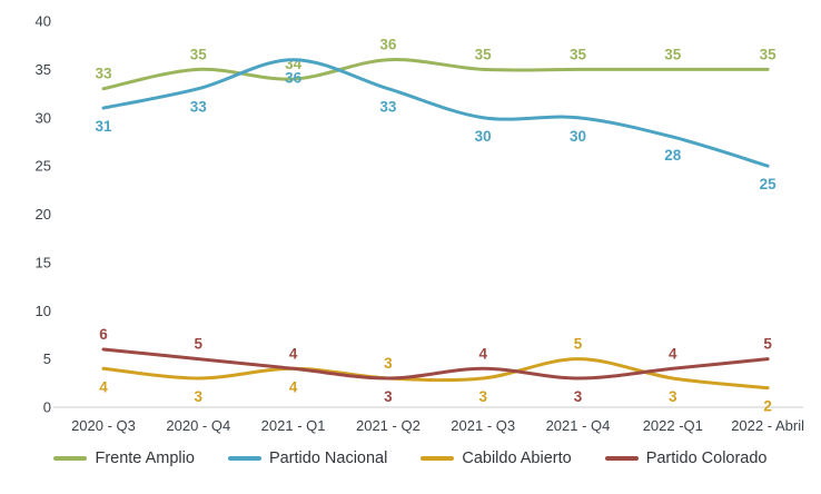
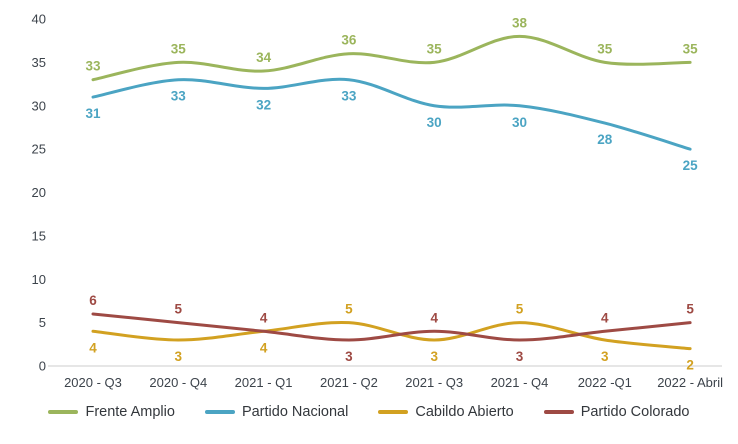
Partido Nacional/2021 - Q1: 36 -> 32
Cabildo Abierto/2021 - Q2: 3 -> 5
Frente Amplio/2021 - Q4: 35 -> 38
